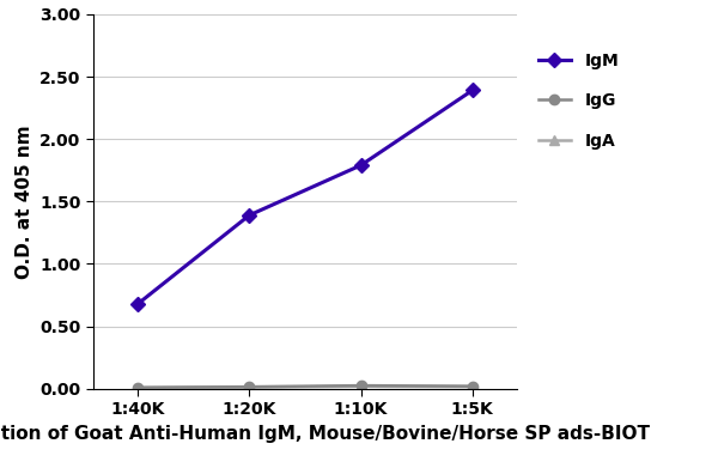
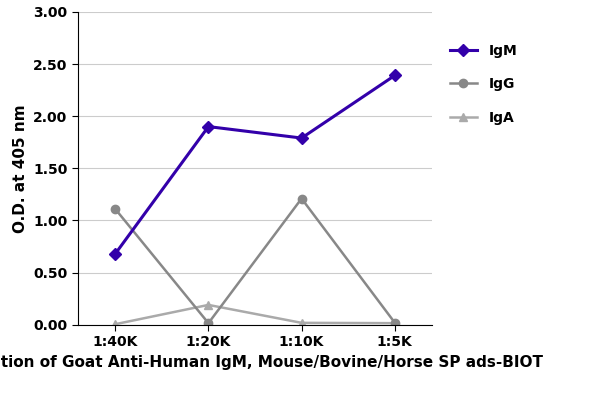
IgG/1:40K: 0.01 -> 1.11
IgM/1:20K: 1.39 -> 1.90
IgA/1:20K: 0.01 -> 0.19
IgG/1:10K: 0.03 -> 1.21
